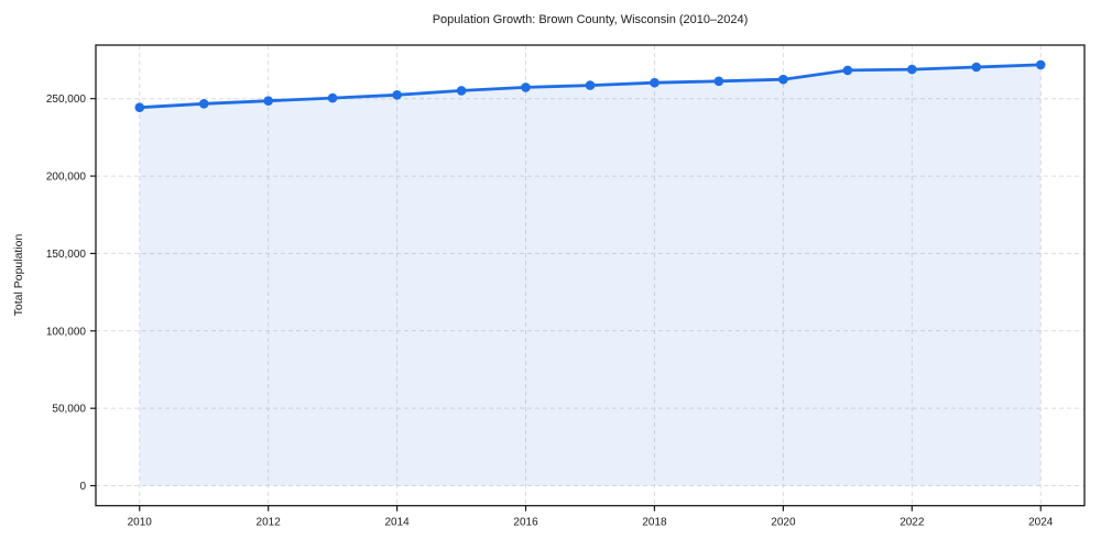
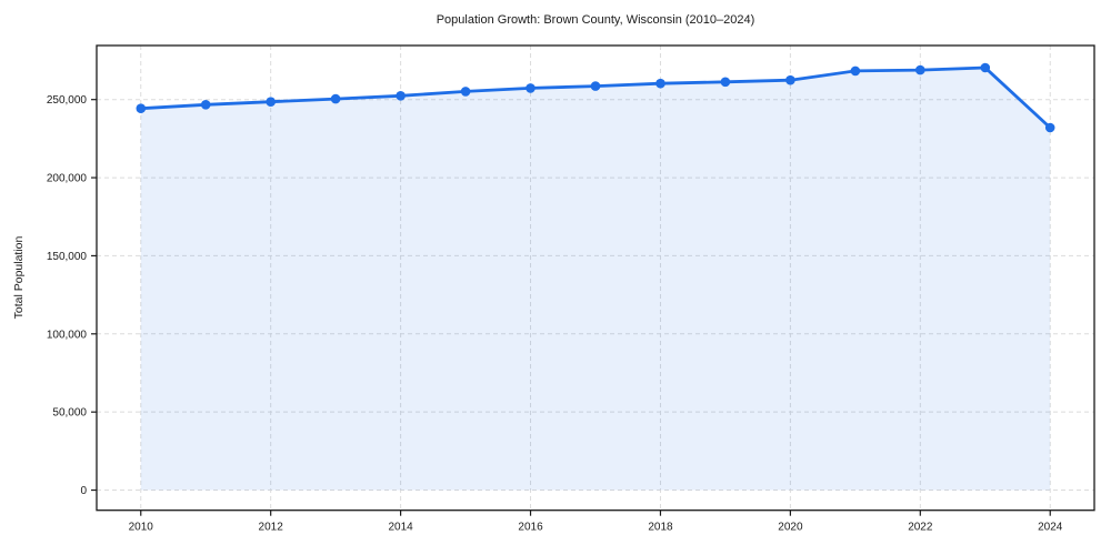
2024: 272000 -> 232000
